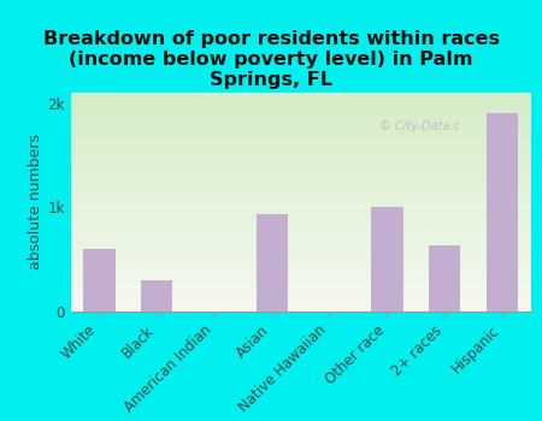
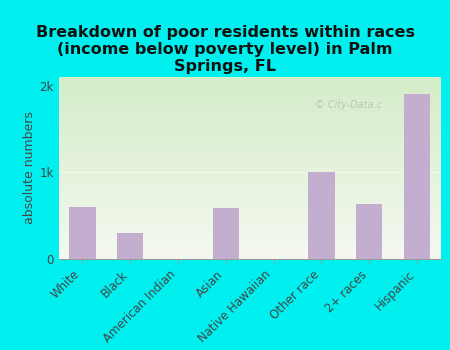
Asian: 0.94k -> 0.59k
